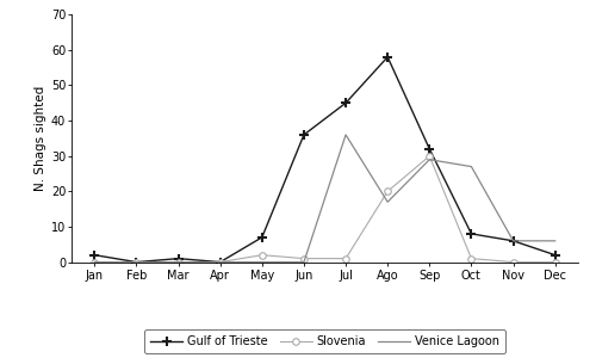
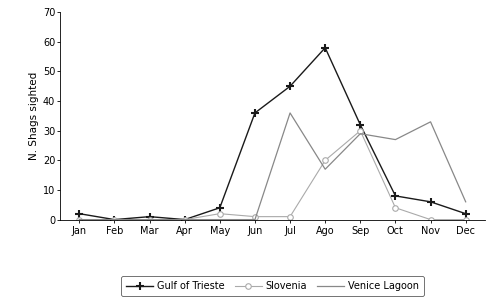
Gulf of Trieste/May: 7 -> 4
Slovenia/Oct: 1 -> 4
Venice Lagoon/Nov: 6 -> 33
